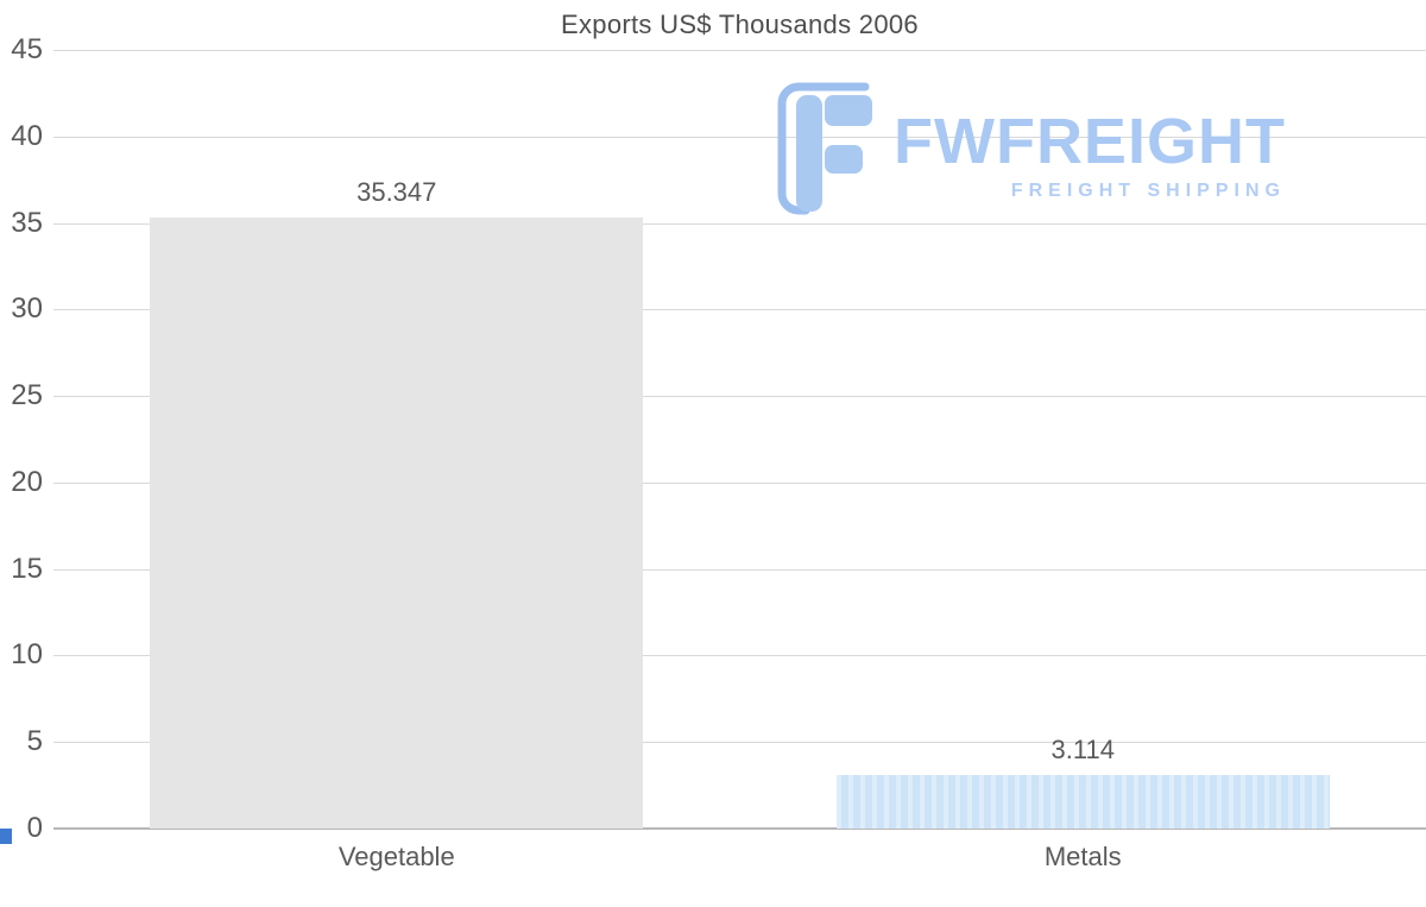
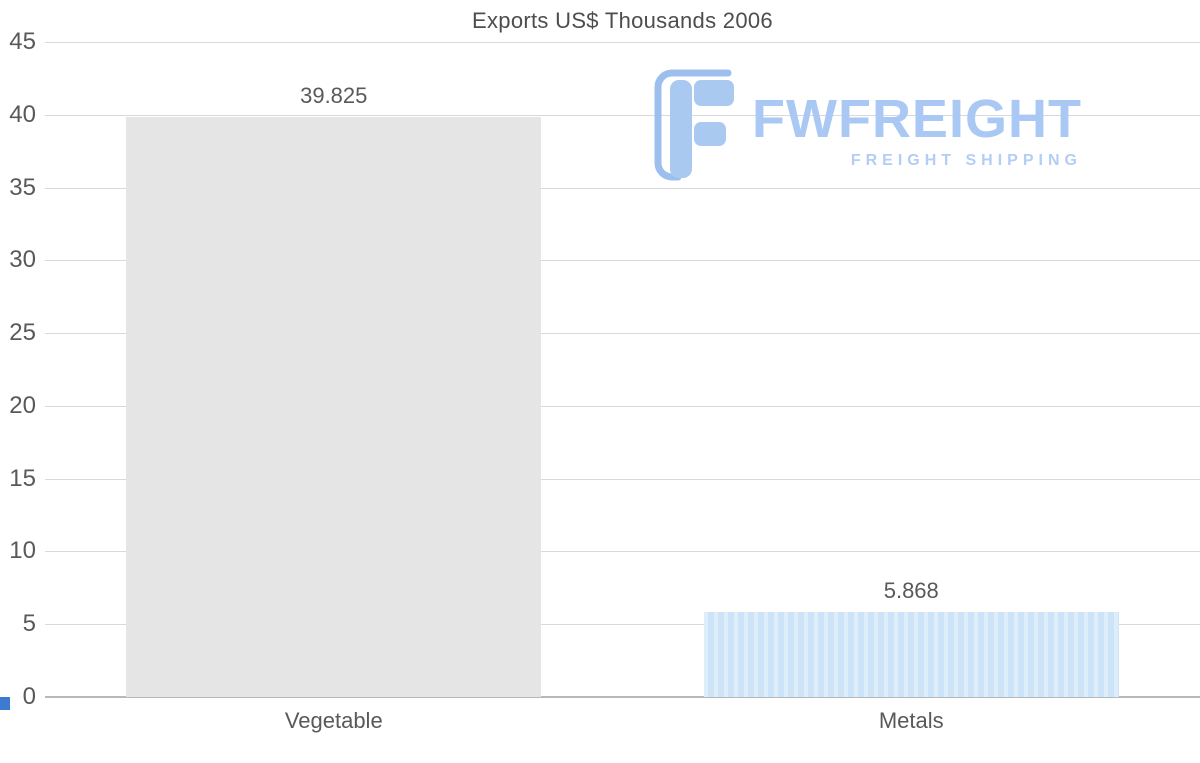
Vegetable: 35.347 -> 39.825
Metals: 3.114 -> 5.868
